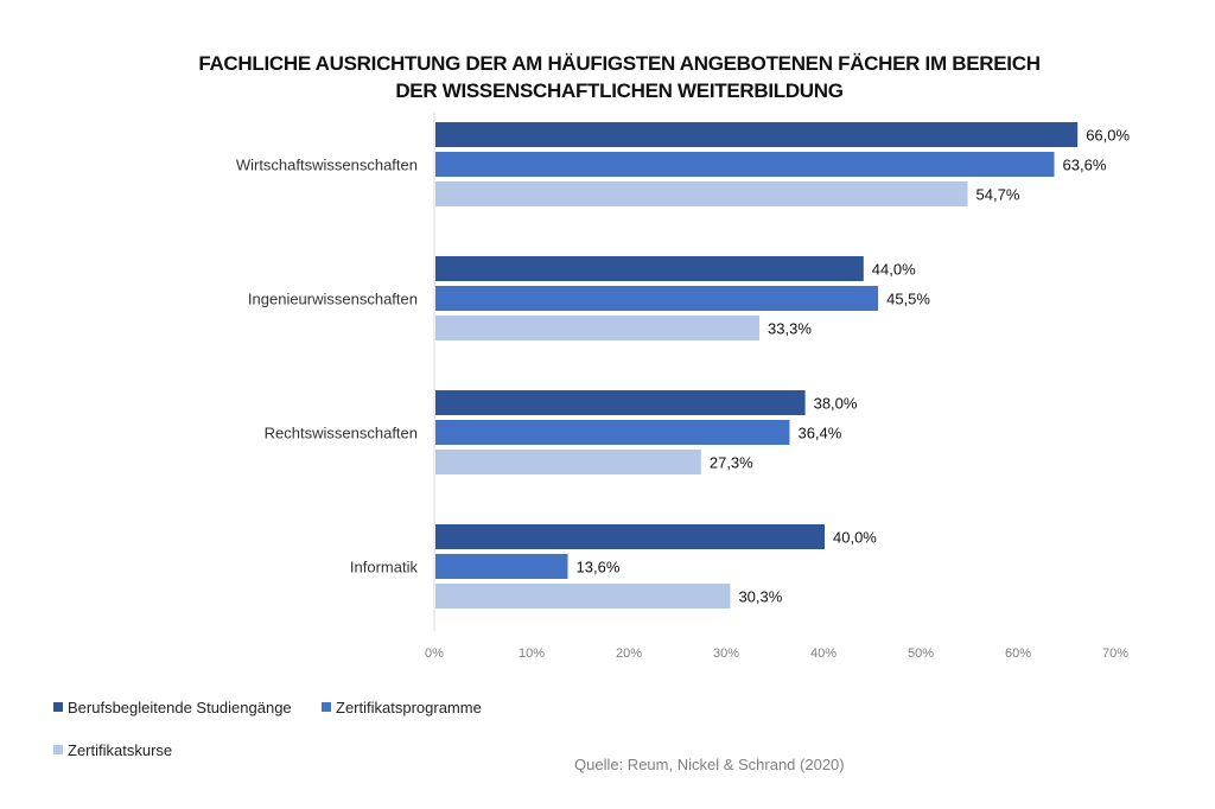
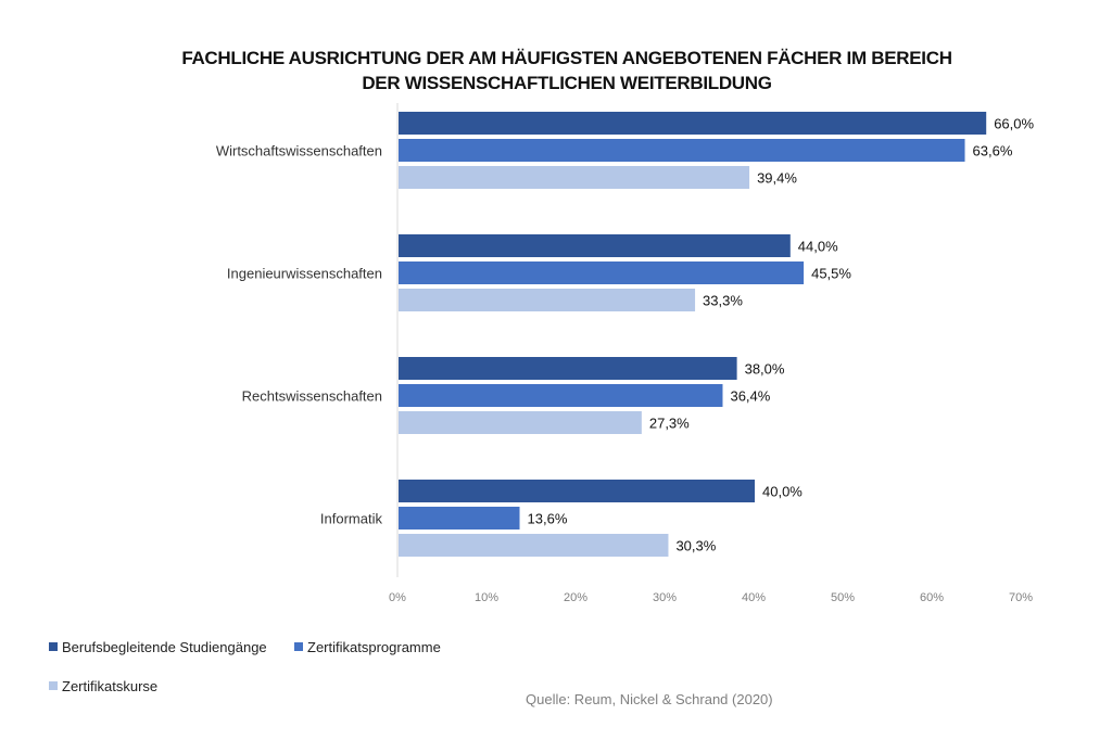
Zertifikatskurse/Wirtschaftswissenschaften: 54,7% -> 39,4%
